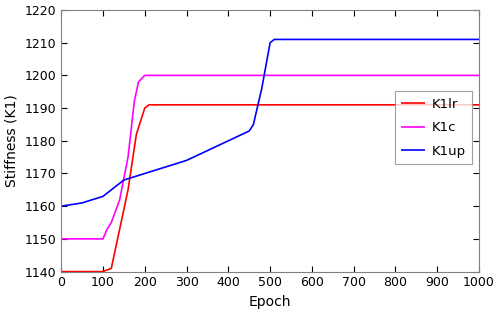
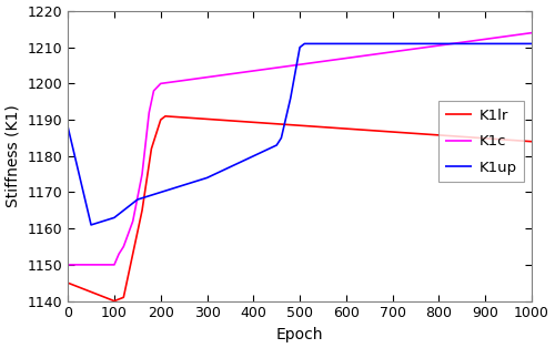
K1lr/0: 1140 -> 1145
K1up/0: 1160 -> 1188
K1lr/1000: 1191 -> 1184
K1c/1000: 1200 -> 1214
